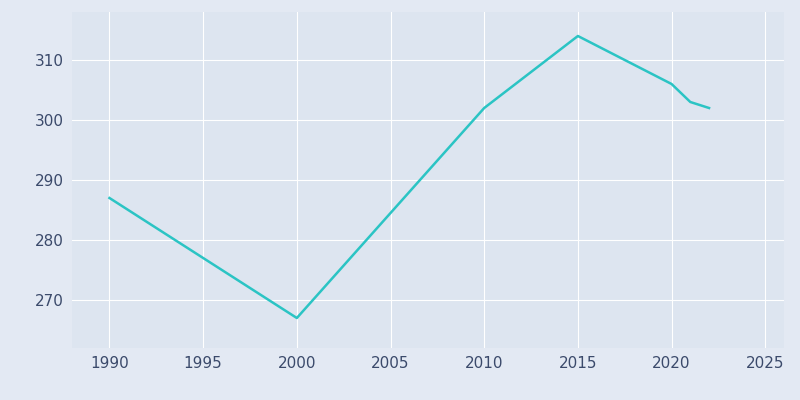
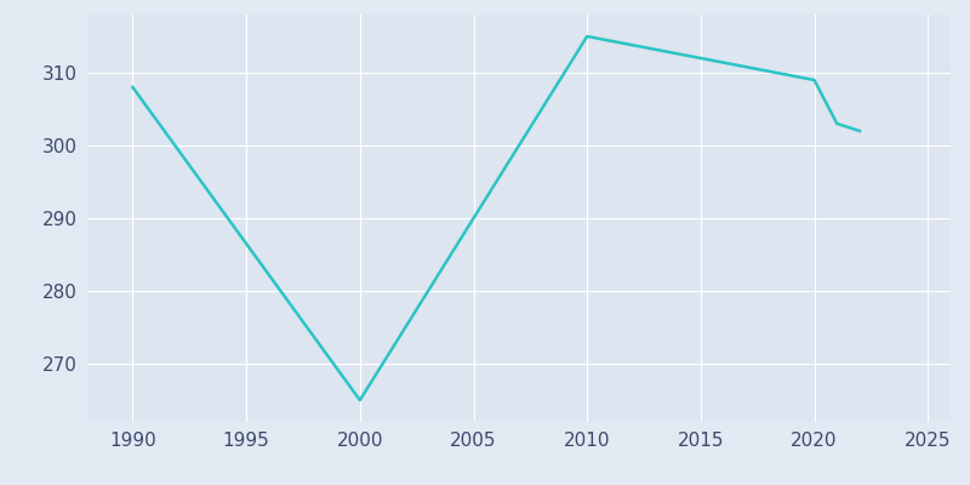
1990: 287 -> 308
2000: 267 -> 265
2010: 302 -> 315
2015: 314 -> 312
2020: 306 -> 309
